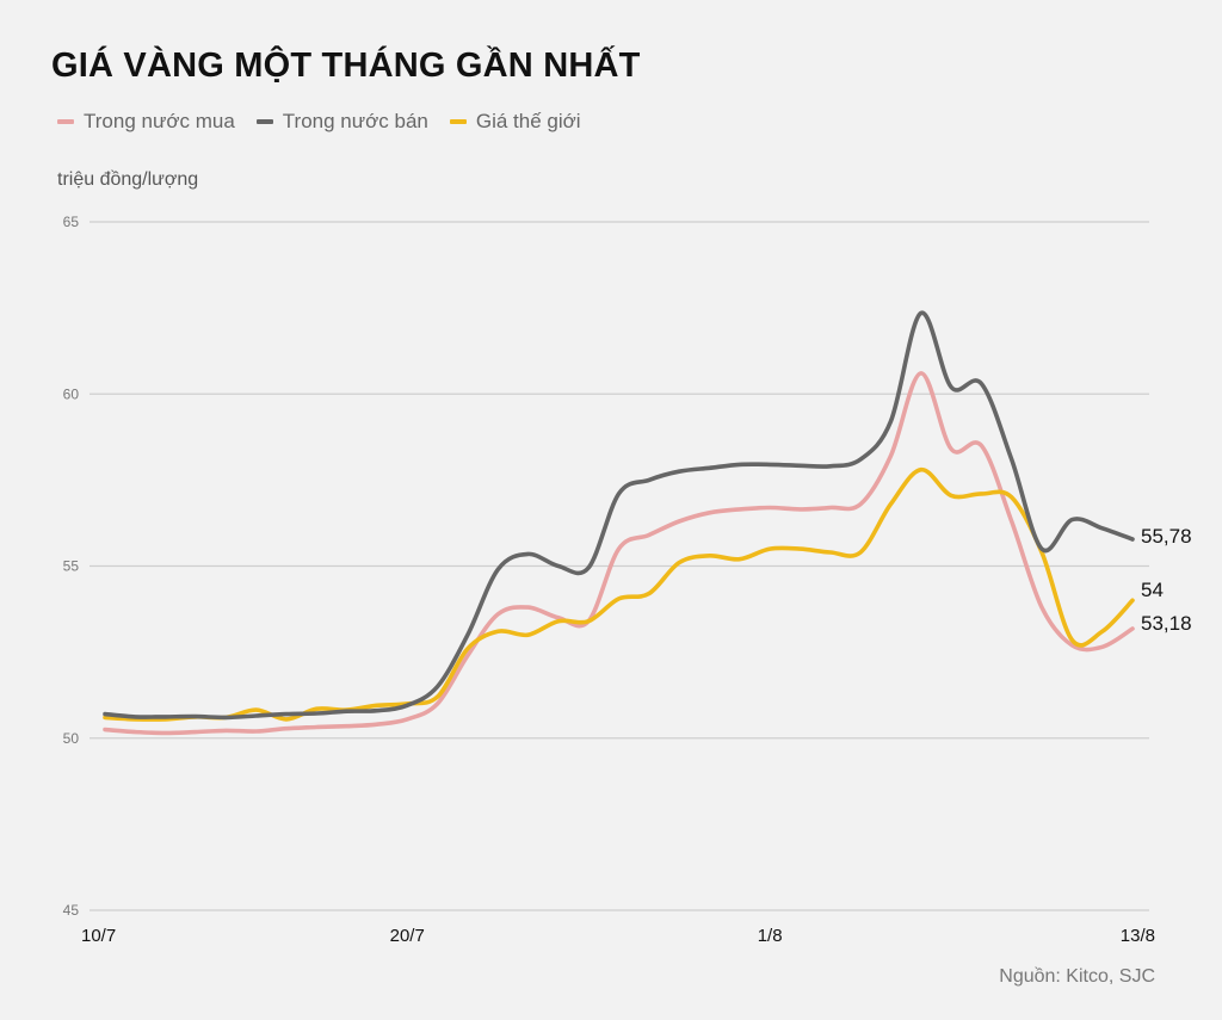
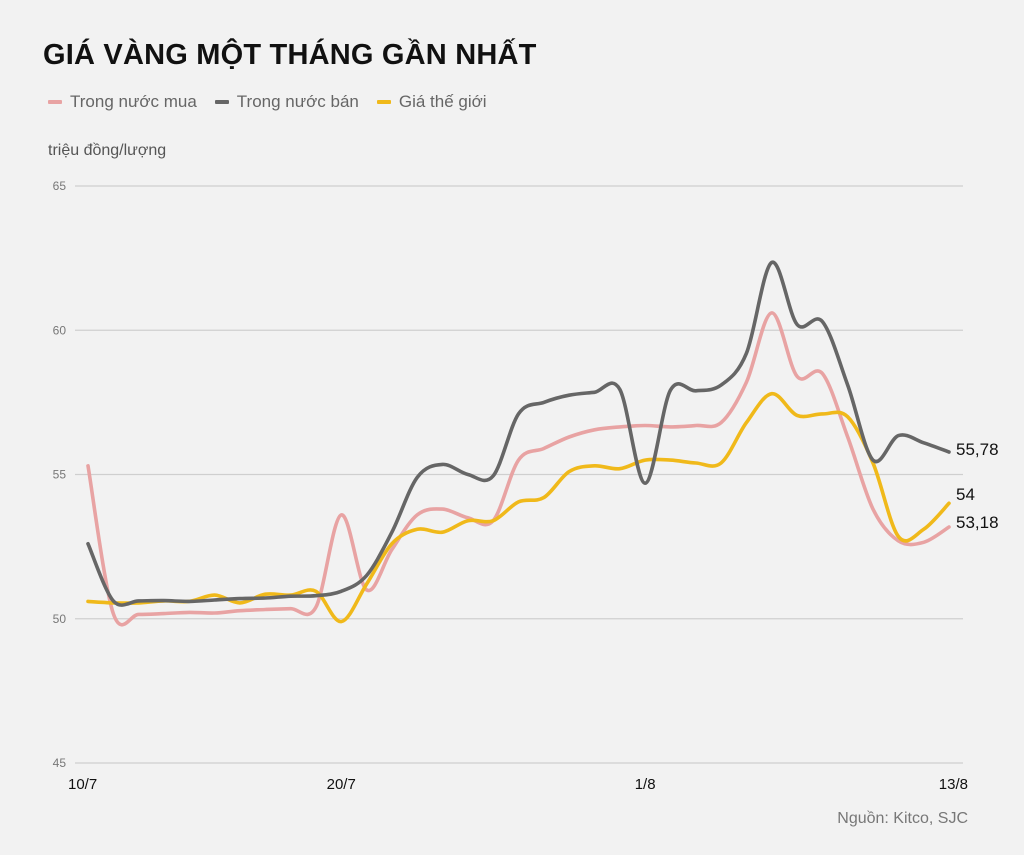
Trong nước mua/10/7: 50.2 -> 55.3
Trong nước bán/10/7: 50.7 -> 52.6
Trong nước mua/20/7: 50.5 -> 53.6
Giá thế giới/20/7: 51.0 -> 49.9
Trong nước bán/1/8: 58.0 -> 54.7
